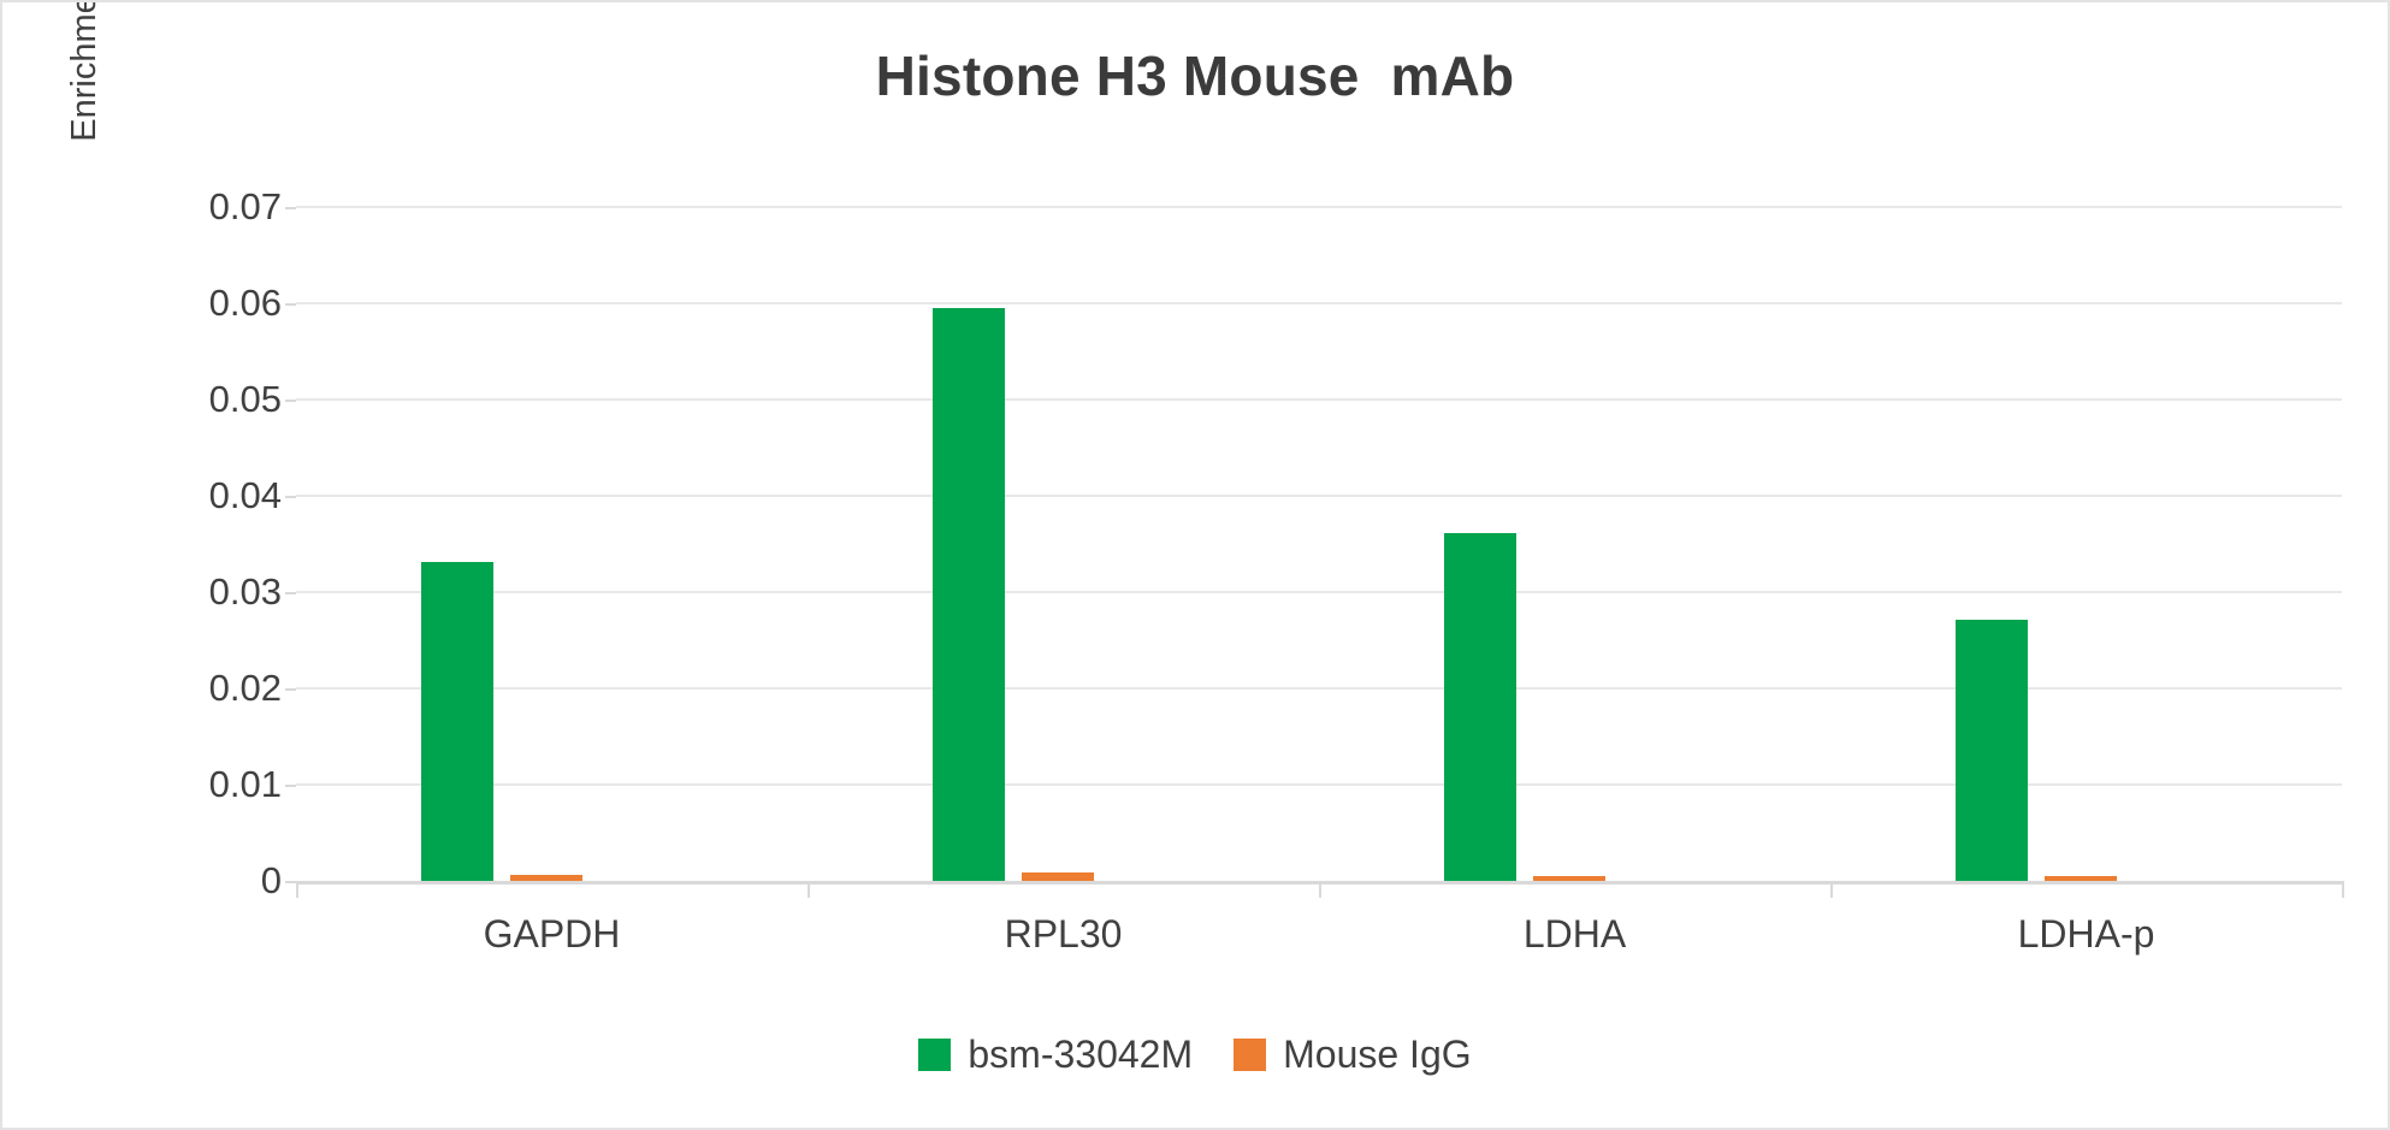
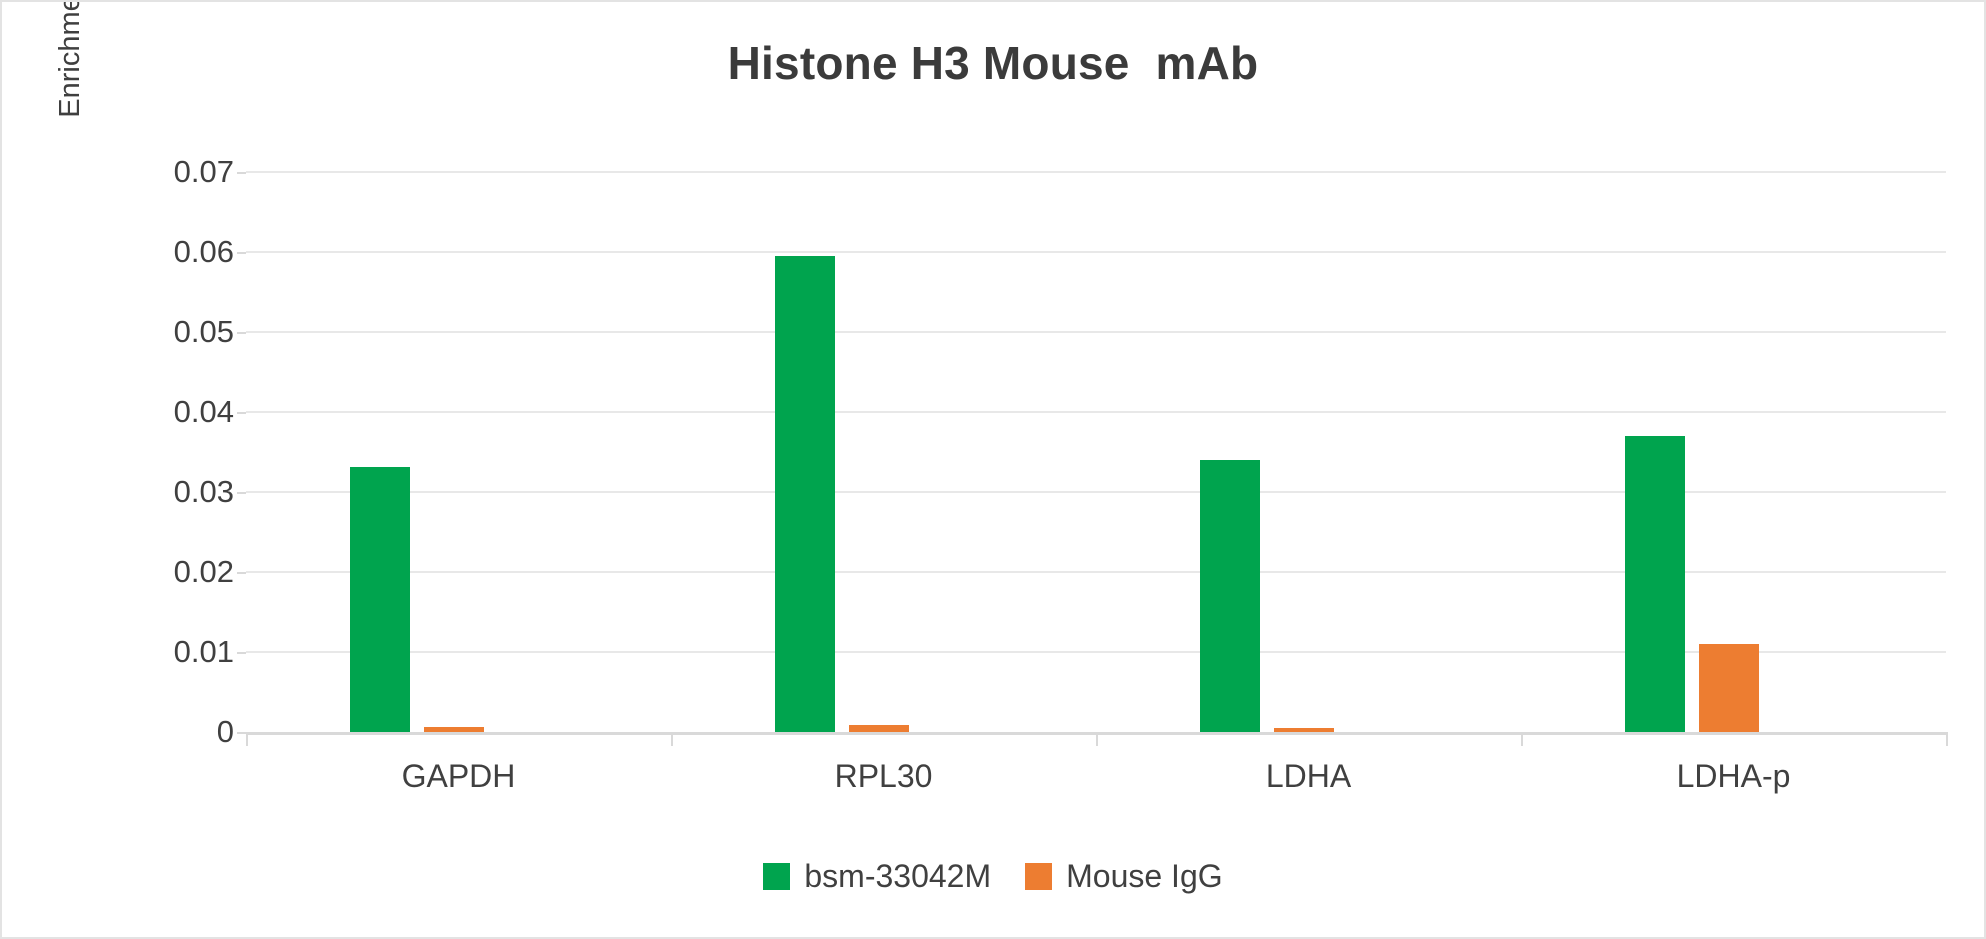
bsm-33042M/LDHA: 0.036 -> 0.034
bsm-33042M/LDHA-p: 0.027 -> 0.037
Mouse IgG/LDHA-p: 0.001 -> 0.011
